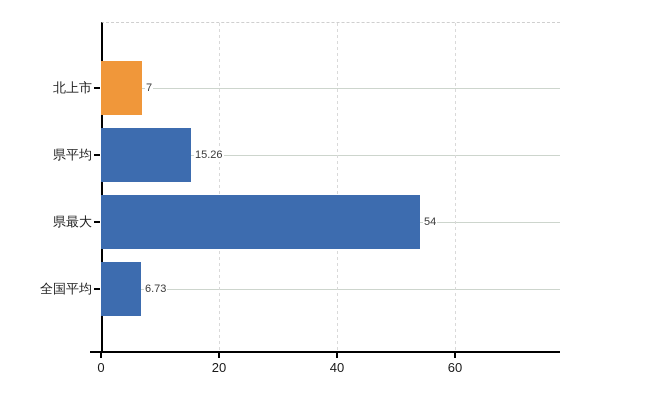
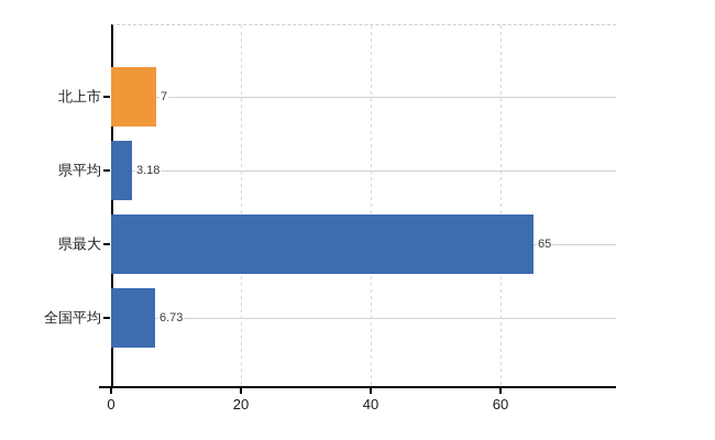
県平均: 15.26 -> 3.18
県最大: 54 -> 65
